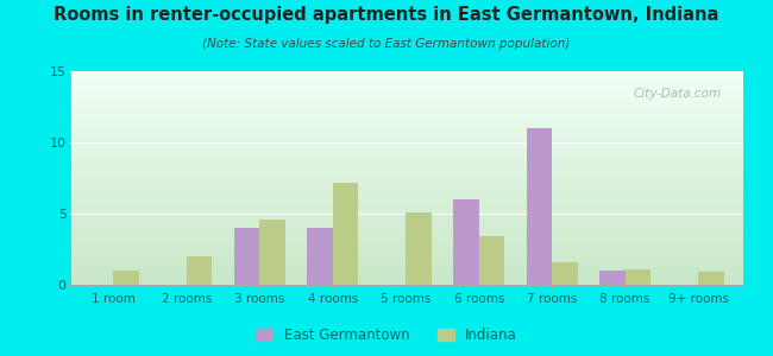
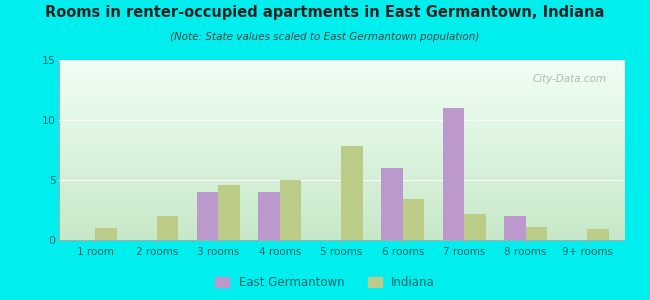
Indiana/4 rooms: 7.2 -> 5.0
Indiana/5 rooms: 5.1 -> 7.8
Indiana/7 rooms: 1.6 -> 2.2
East Germantown/8 rooms: 1 -> 2
